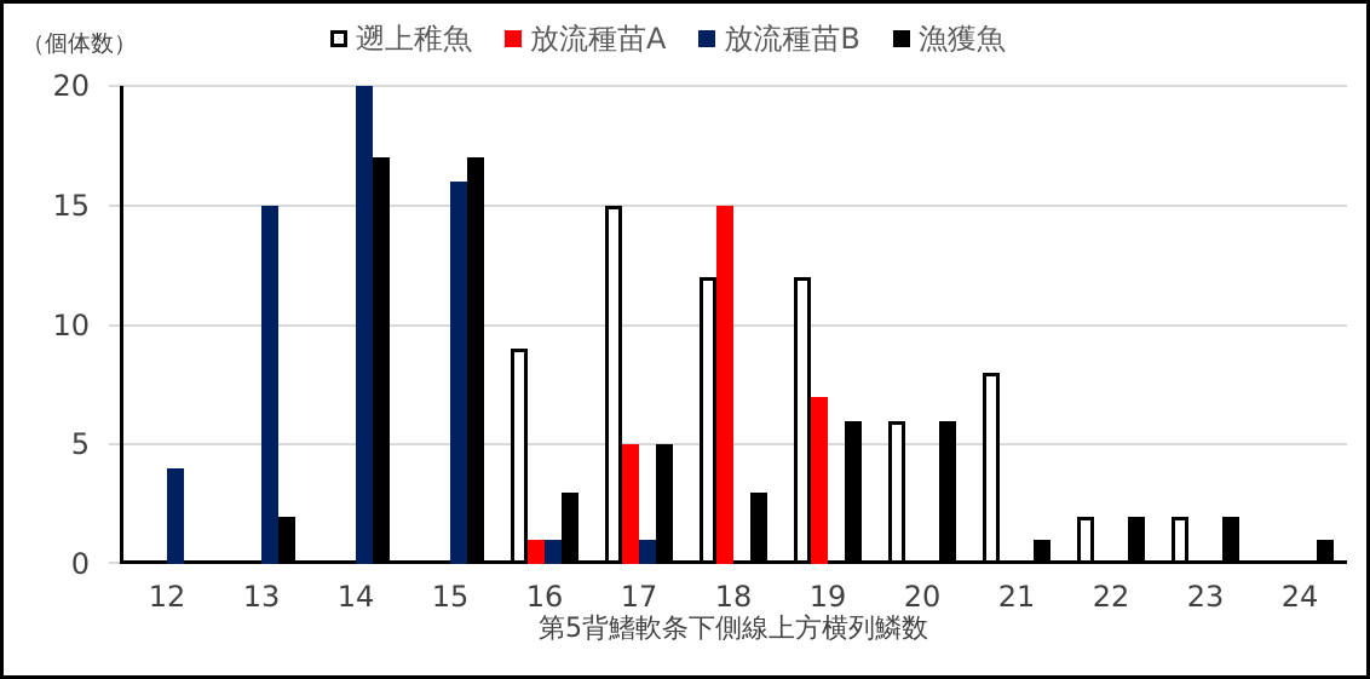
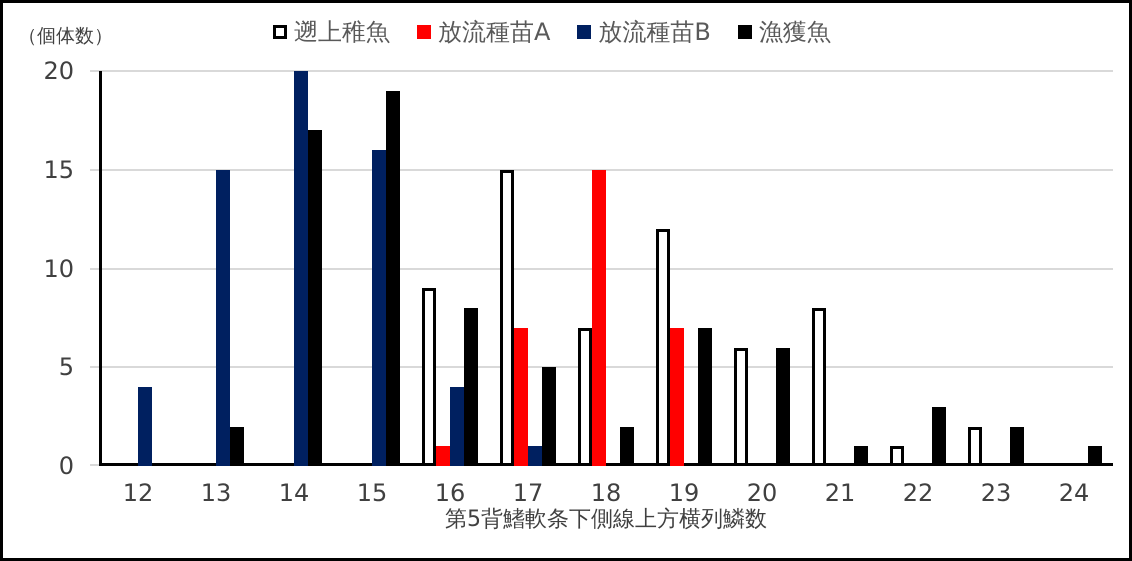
漁獲魚/15: 17 -> 19
放流種苗B/16: 1 -> 4
漁獲魚/16: 3 -> 8
放流種苗A/17: 5 -> 7
遡上稚魚/18: 12 -> 7
漁獲魚/18: 3 -> 2
漁獲魚/19: 6 -> 7
遡上稚魚/22: 2 -> 1
漁獲魚/22: 2 -> 3
